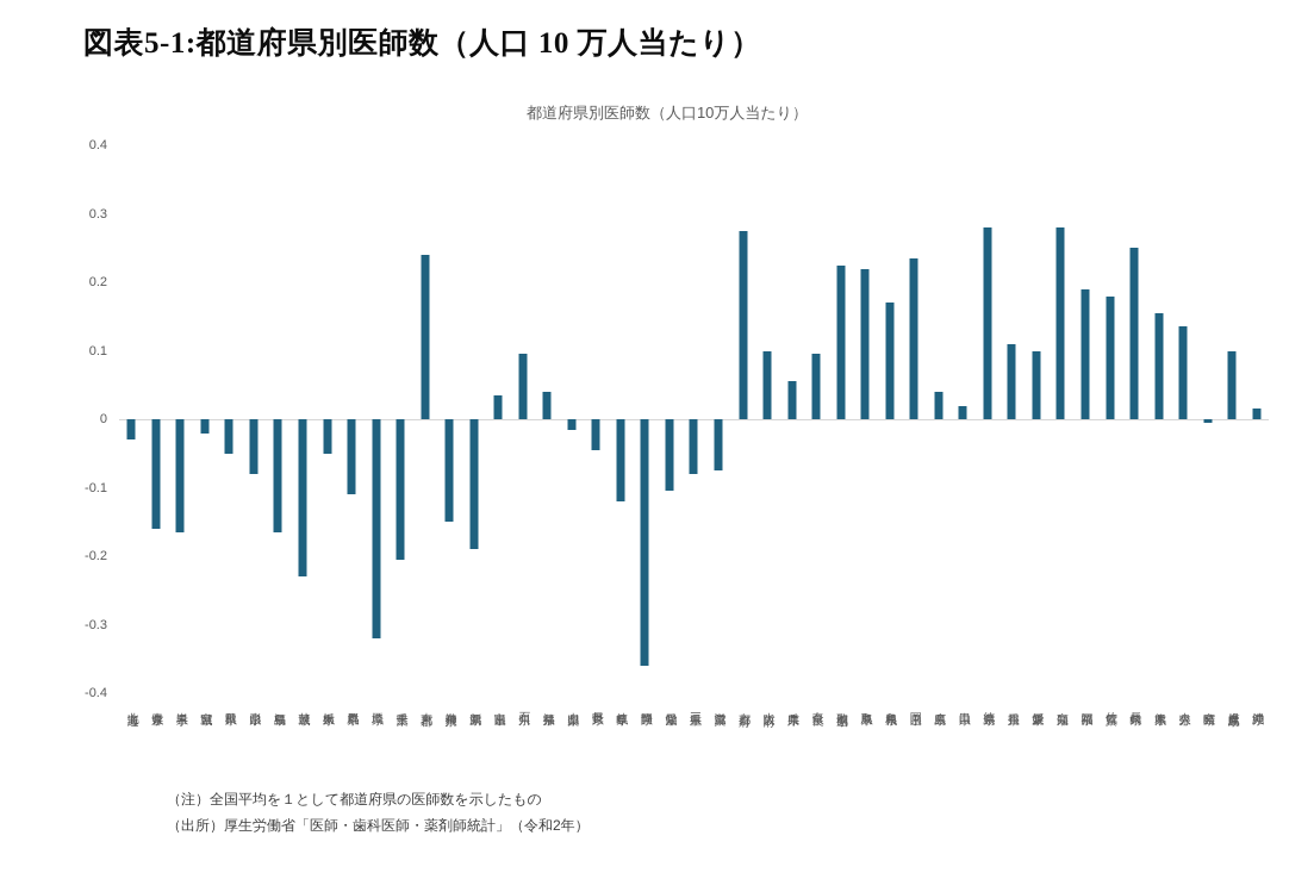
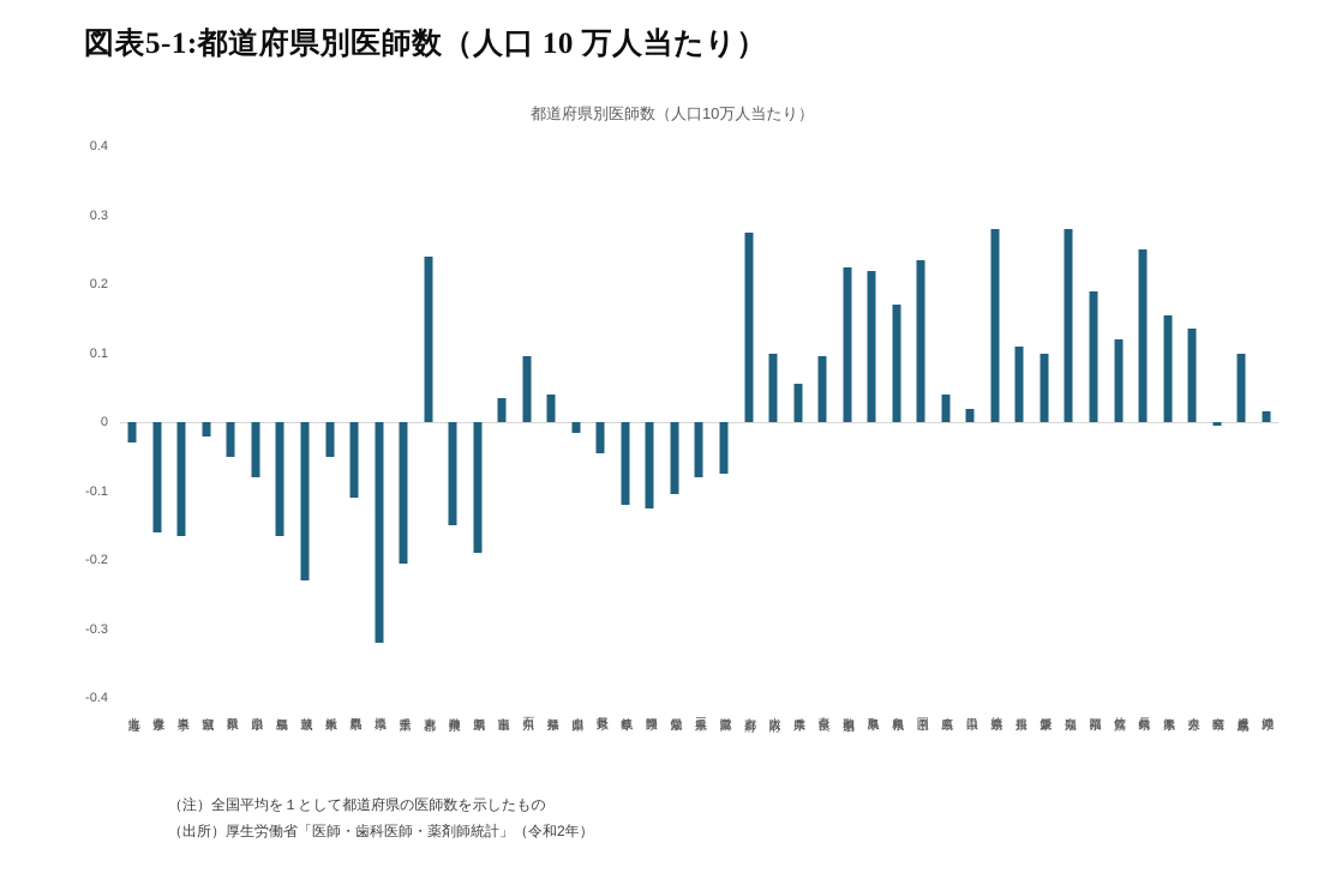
静岡県: -0.36 -> -0.12
佐賀県: 0.18 -> 0.12
